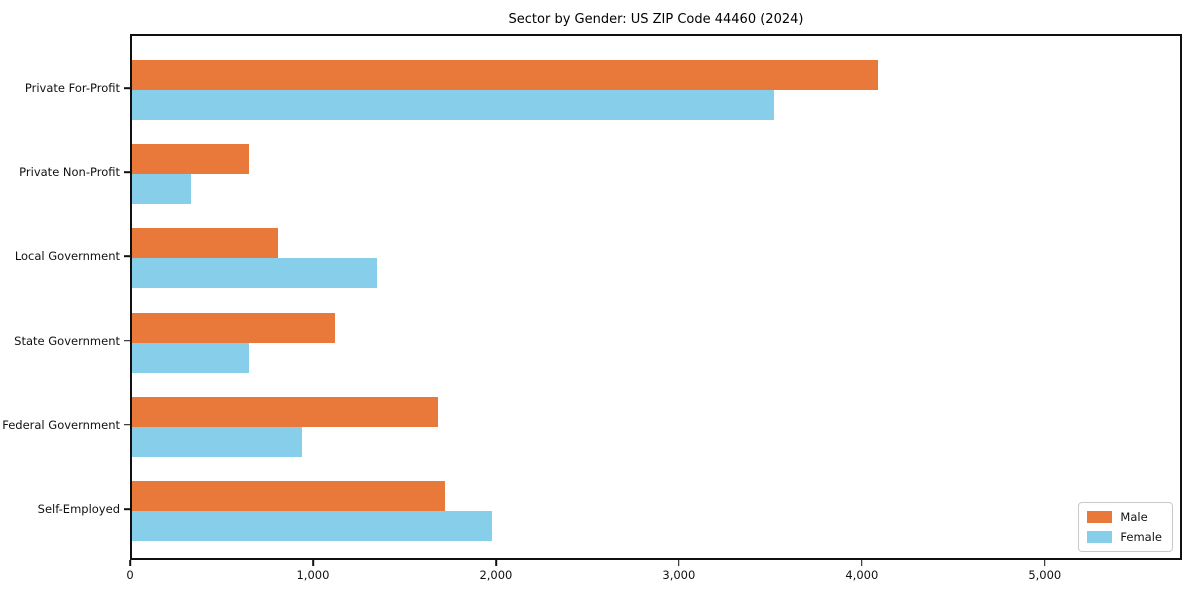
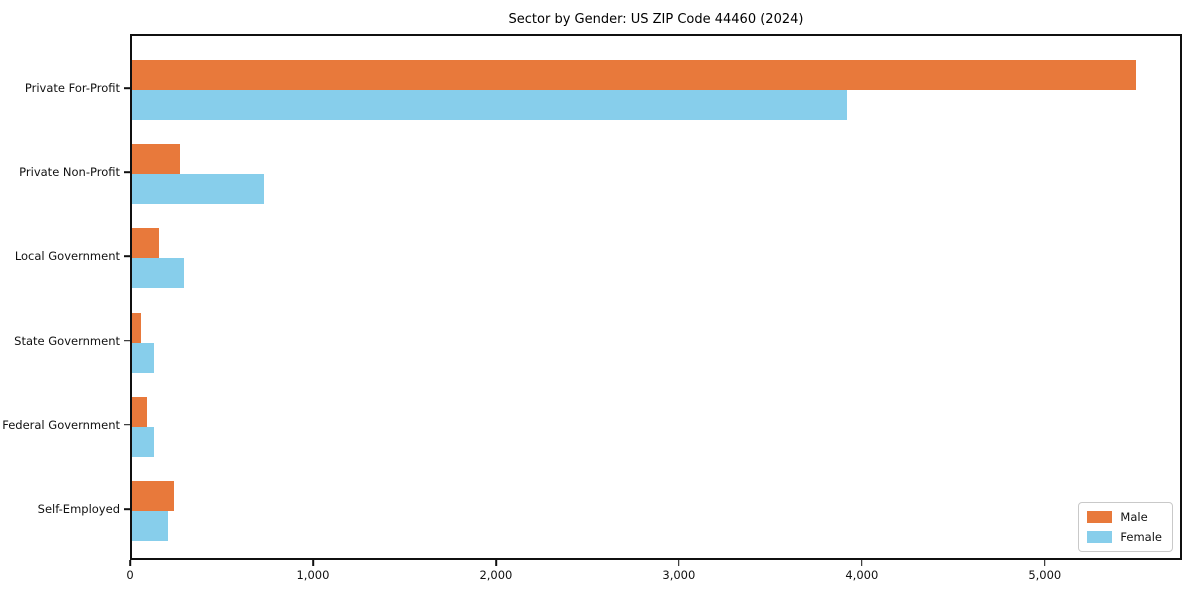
Male/Private For-Profit: 4080 -> 5490
Female/Private For-Profit: 3510 -> 3910
Male/Private Non-Profit: 640 -> 260
Female/Private Non-Profit: 320 -> 720
Male/Local Government: 800 -> 150
Female/Local Government: 1340 -> 280
Male/State Government: 1110 -> 50
Female/State Government: 640 -> 120
Male/Federal Government: 1670 -> 80
Female/Federal Government: 930 -> 120
Male/Self-Employed: 1710 -> 230
Female/Self-Employed: 1970 -> 200
